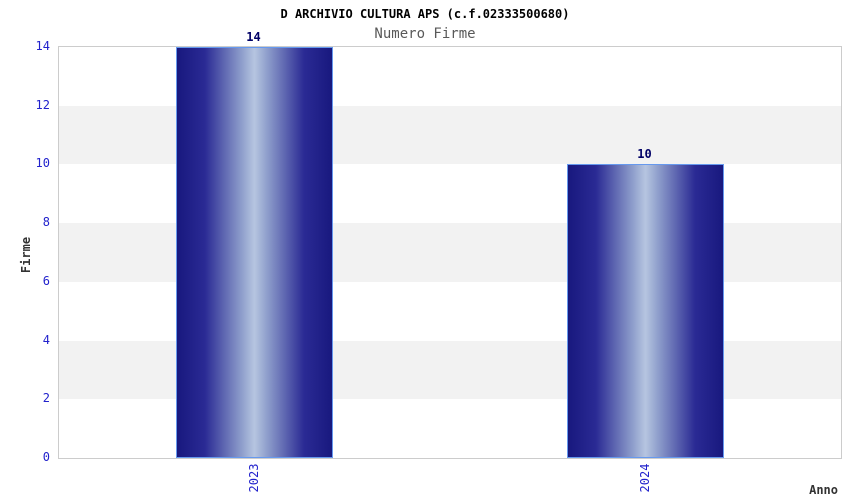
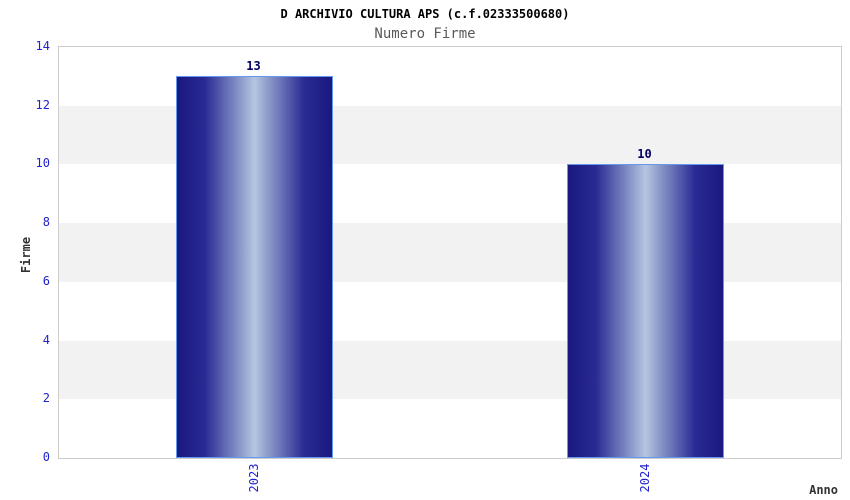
2023: 14 -> 13
